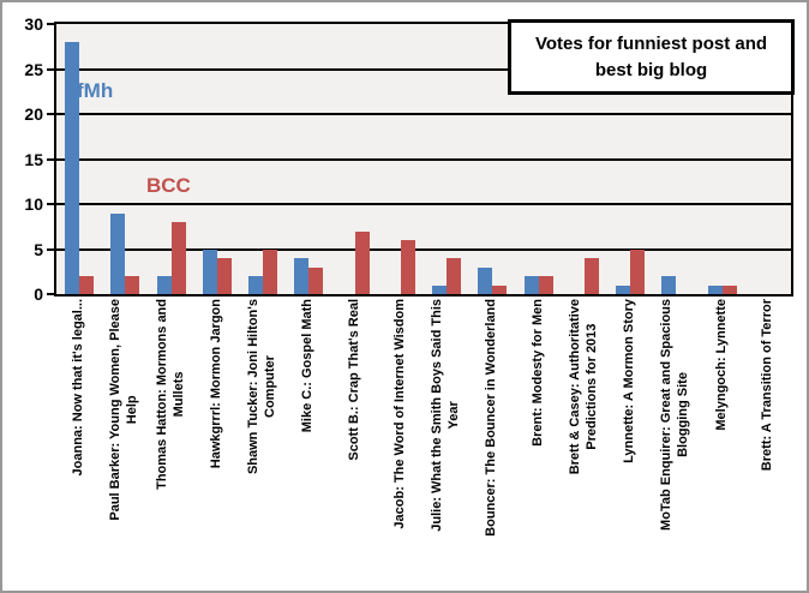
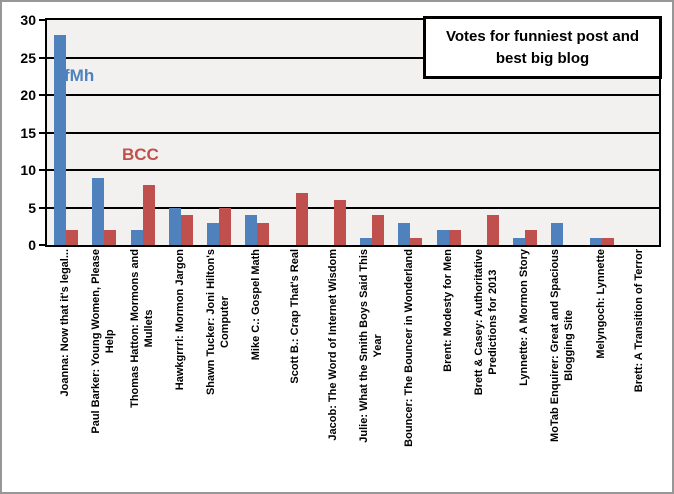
fMh/Shawn Tucker: Joni Hilton's Computer: 2 -> 3
BCC/Lynnette: A Mormon Story: 5 -> 2
fMh/MoTab Enquirer: Great and Spacious Blogging Site: 2 -> 3
